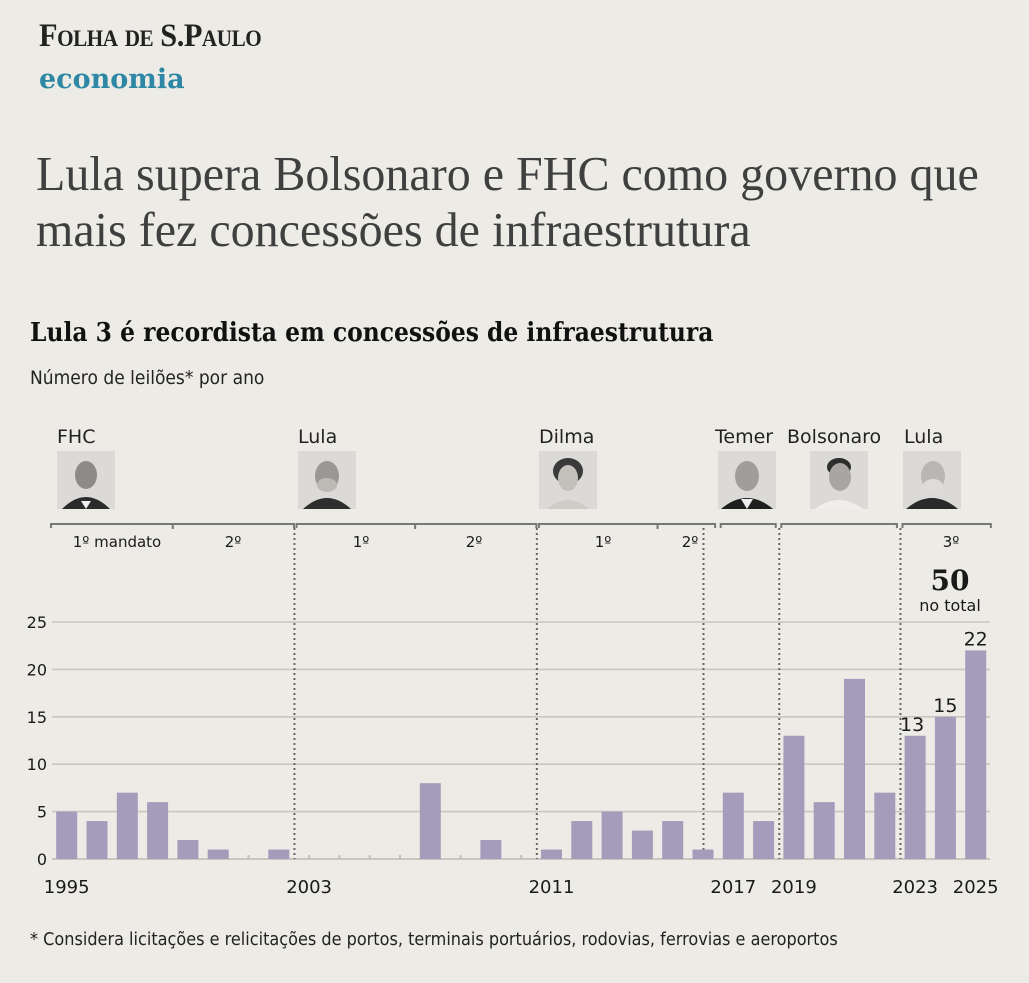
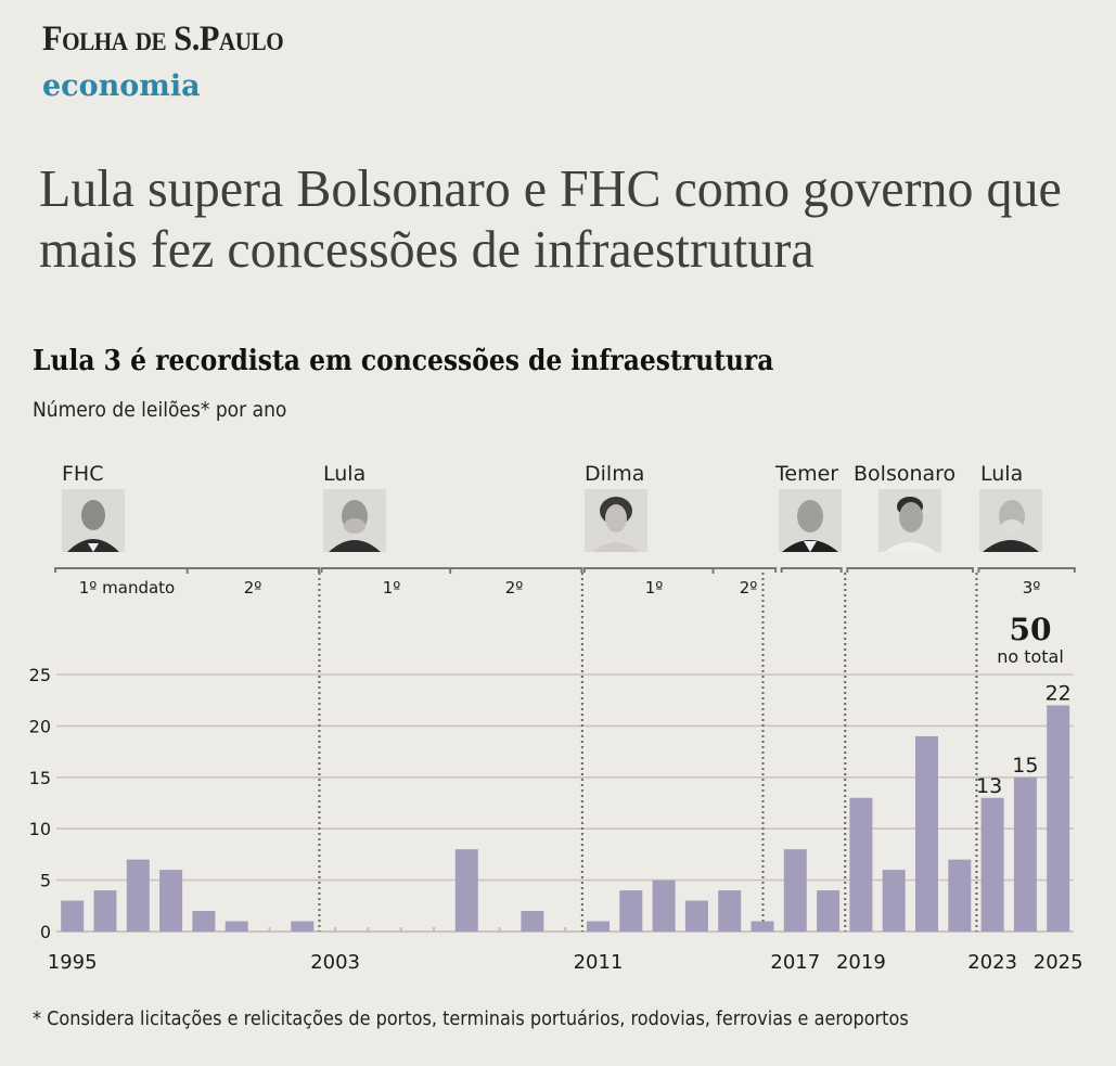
1995: 5 -> 3
2017: 7 -> 8
